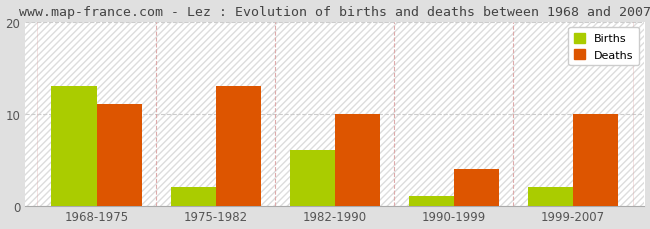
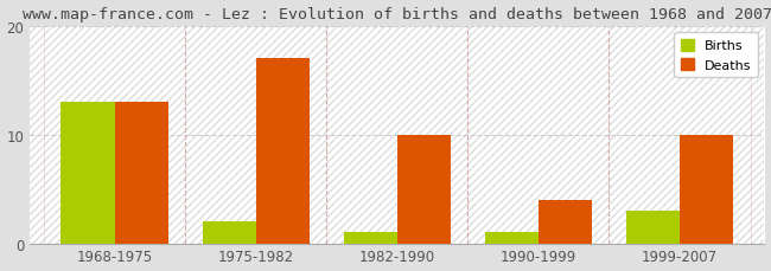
Deaths/1968-1975: 11 -> 13
Deaths/1975-1982: 13 -> 17
Births/1982-1990: 6 -> 1
Births/1999-2007: 2 -> 3
